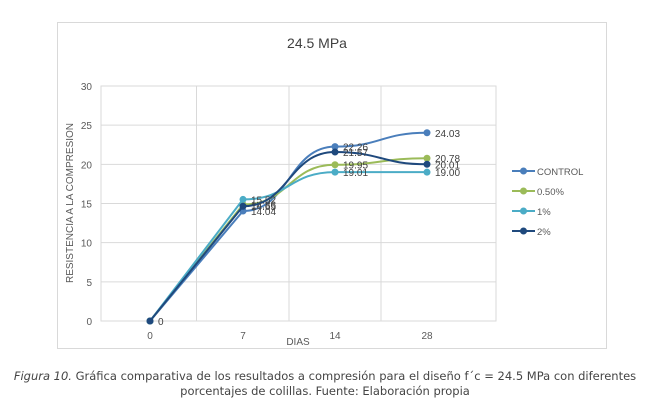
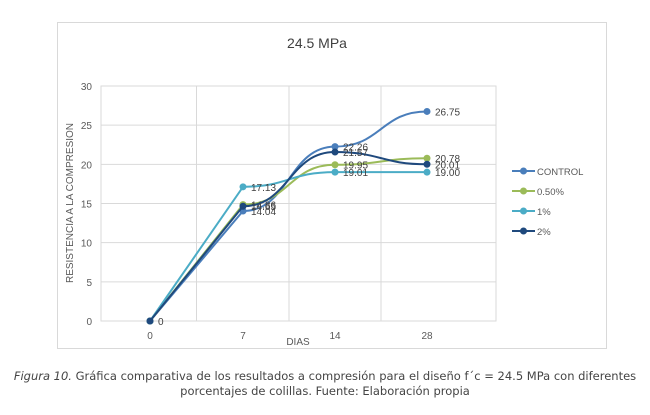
1%/7: 15.52 -> 17.13
CONTROL/28: 24.03 -> 26.75
